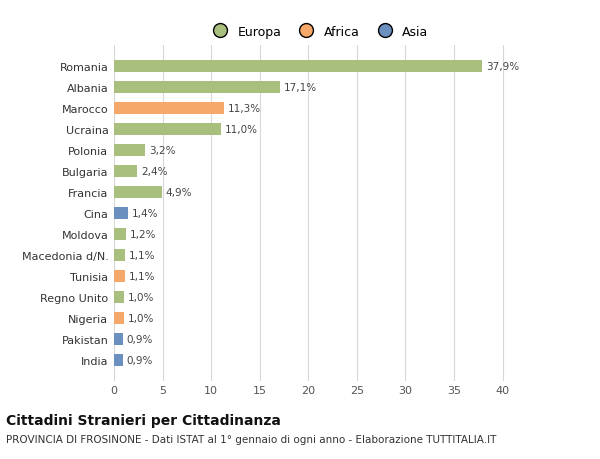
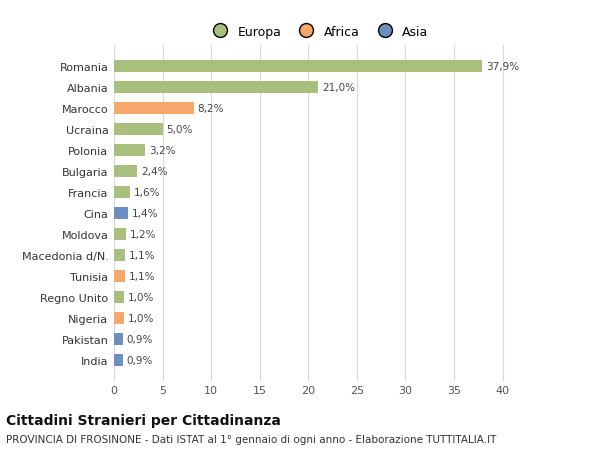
Albania: 17,1% -> 21,0%
Marocco: 11,3% -> 8,2%
Ucraina: 11,0% -> 5,0%
Francia: 4,9% -> 1,6%
